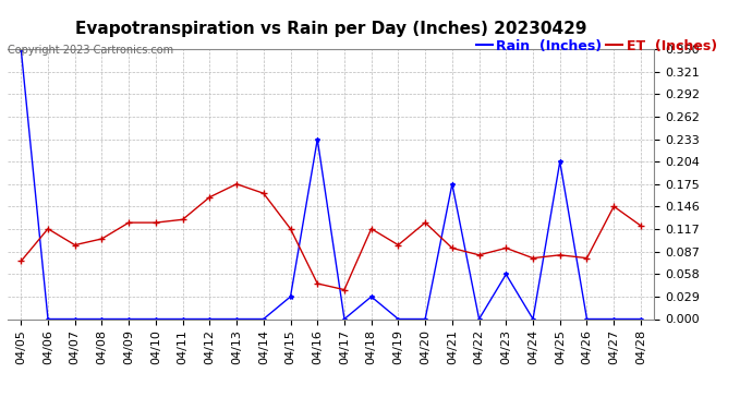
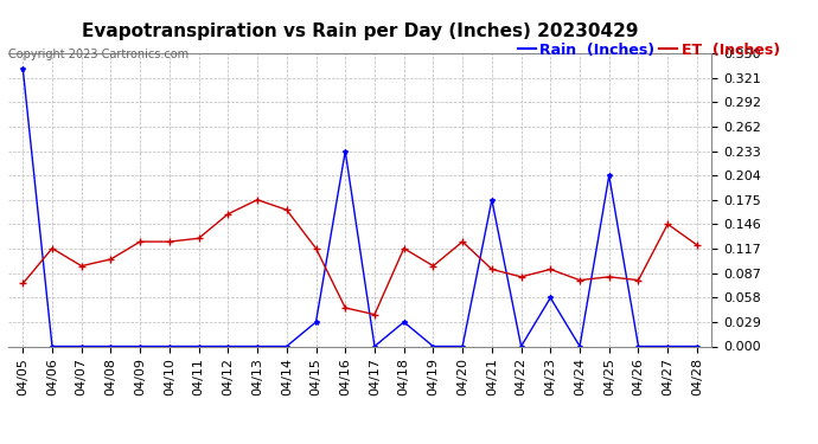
Rain (Inches)/04/05: 0.350 -> 0.332
